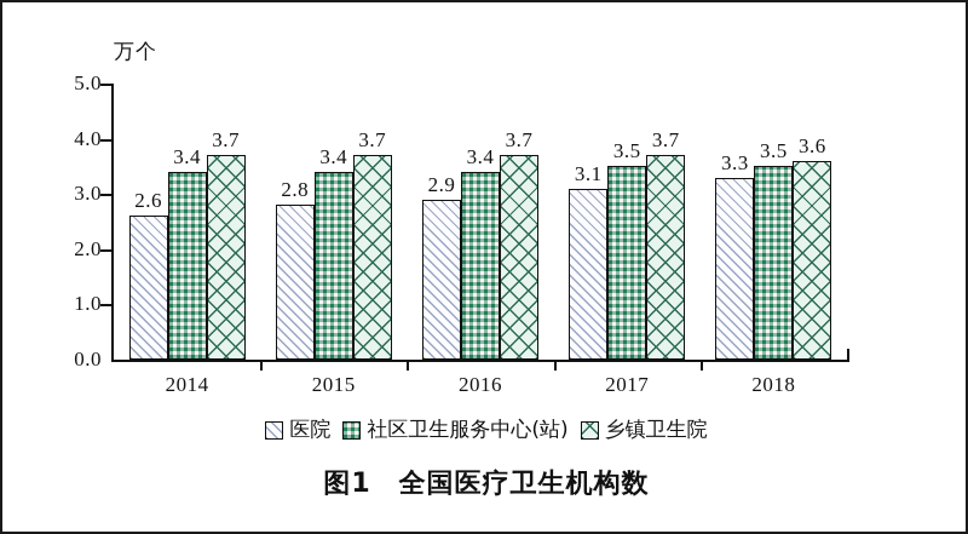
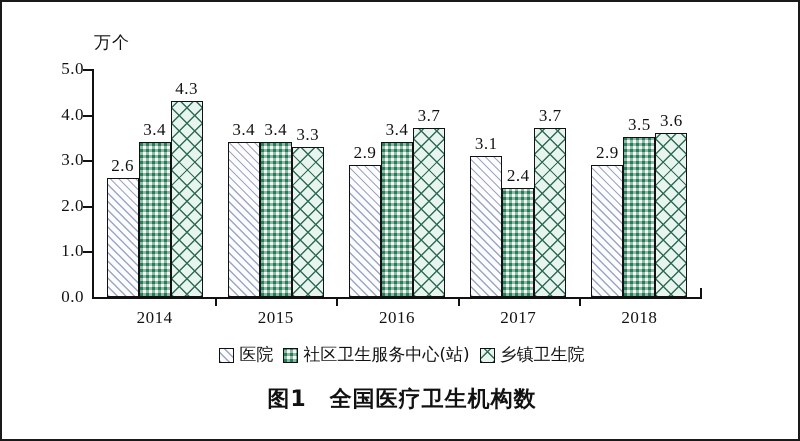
乡镇卫生院/2014: 3.7 -> 4.3
医院/2015: 2.8 -> 3.4
乡镇卫生院/2015: 3.7 -> 3.3
社区卫生服务中心(站)/2017: 3.5 -> 2.4
医院/2018: 3.3 -> 2.9
